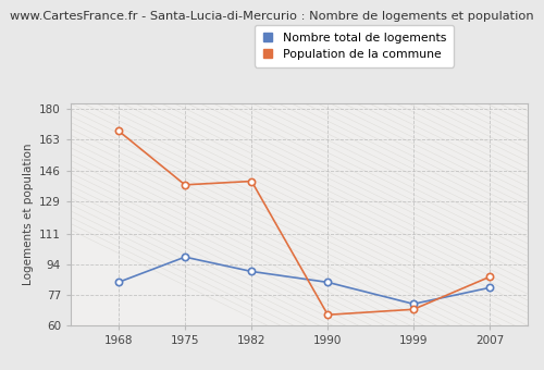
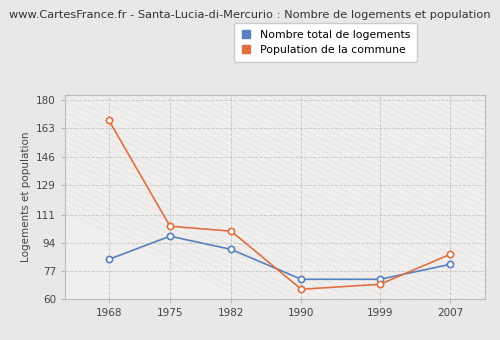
Population de la commune/1975: 138 -> 104
Population de la commune/1982: 140 -> 101
Nombre total de logements/1990: 84 -> 72
